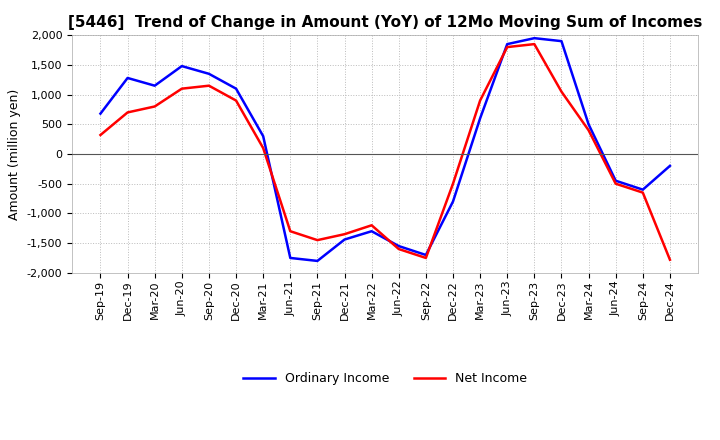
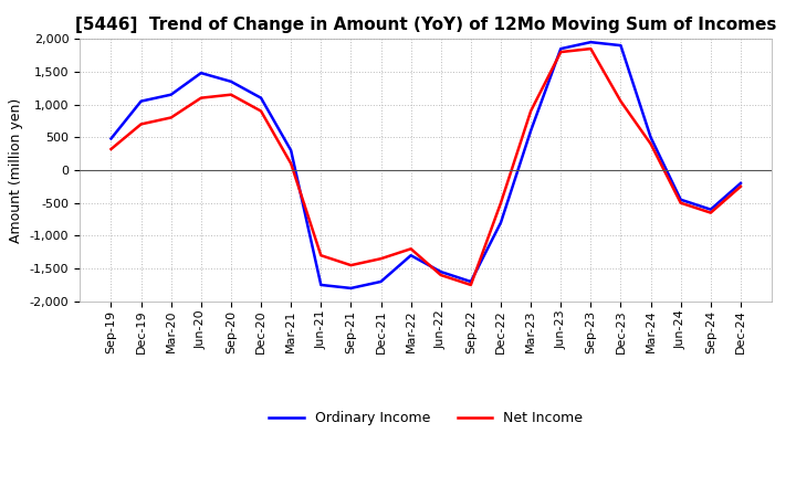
Ordinary Income/Sep-19: 680 -> 480
Ordinary Income/Dec-19: 1,280 -> 1,050
Ordinary Income/Dec-21: -1,440 -> -1,700
Net Income/Dec-24: -1,780 -> -250
